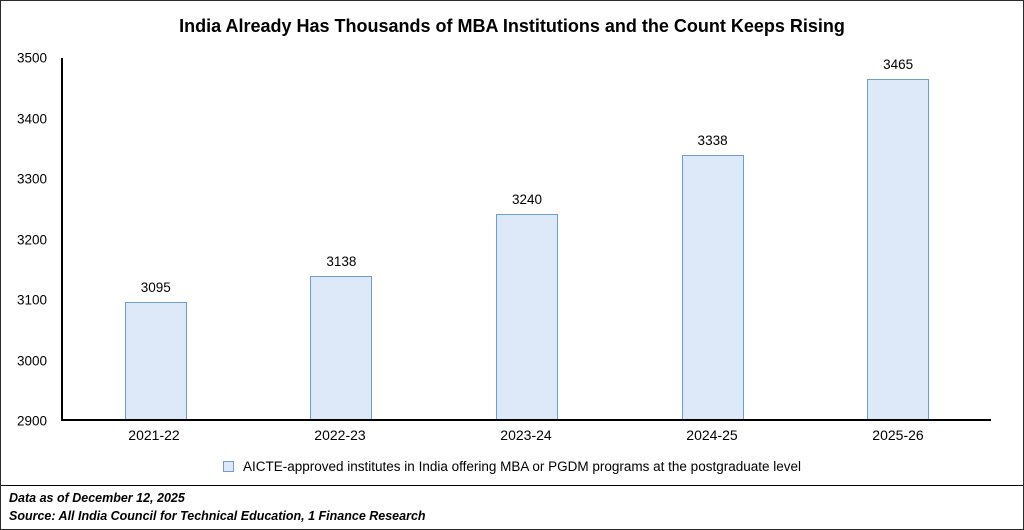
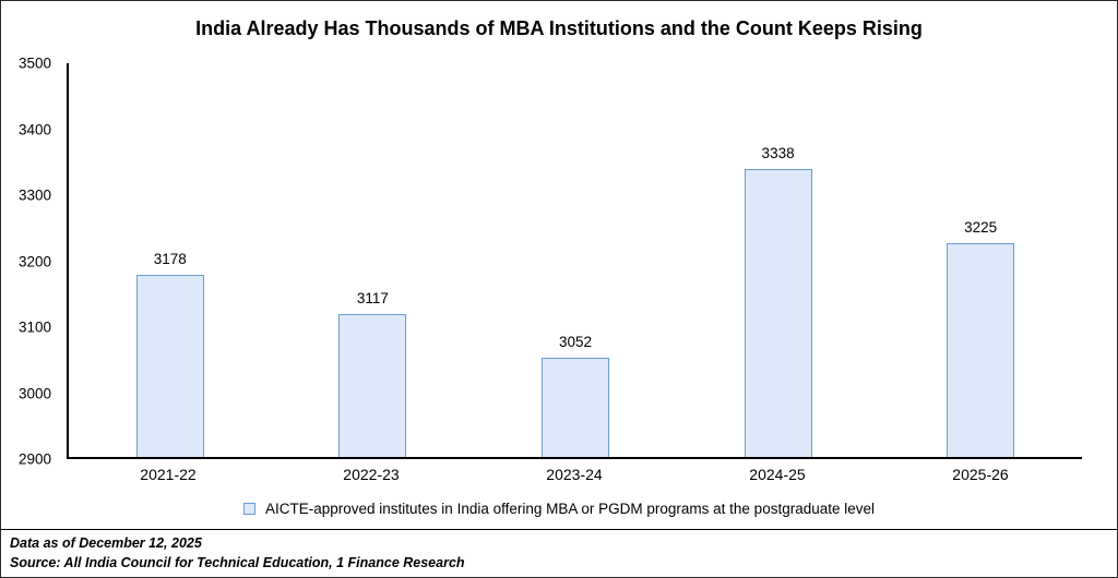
2021-22: 3095 -> 3178
2022-23: 3138 -> 3117
2023-24: 3240 -> 3052
2025-26: 3465 -> 3225
